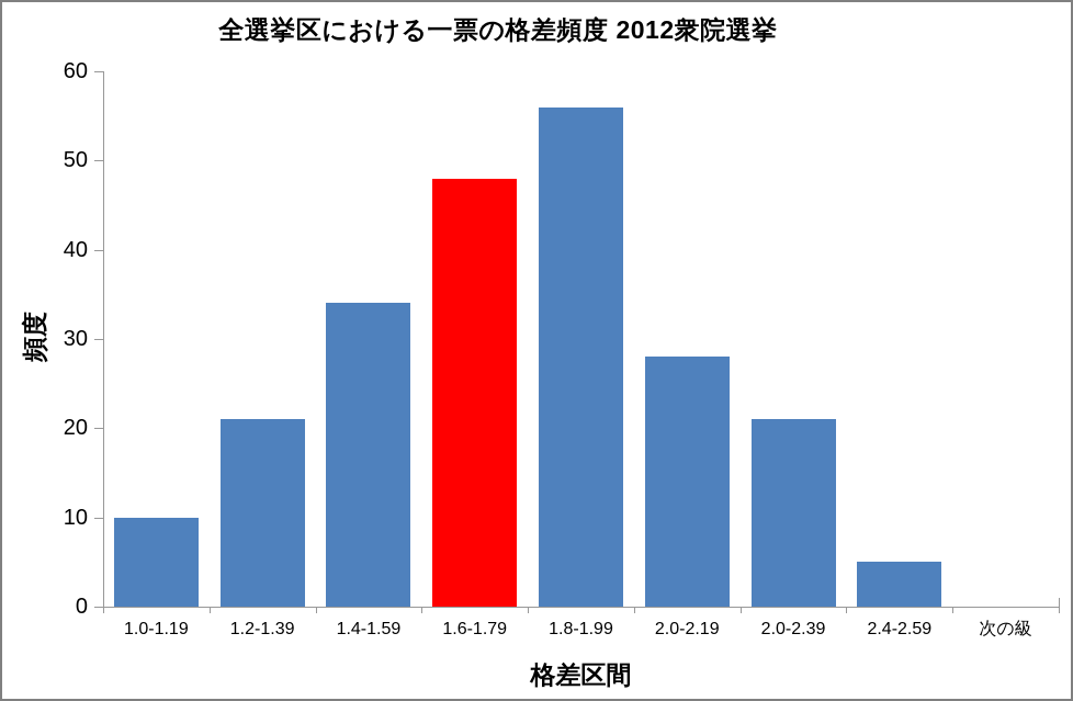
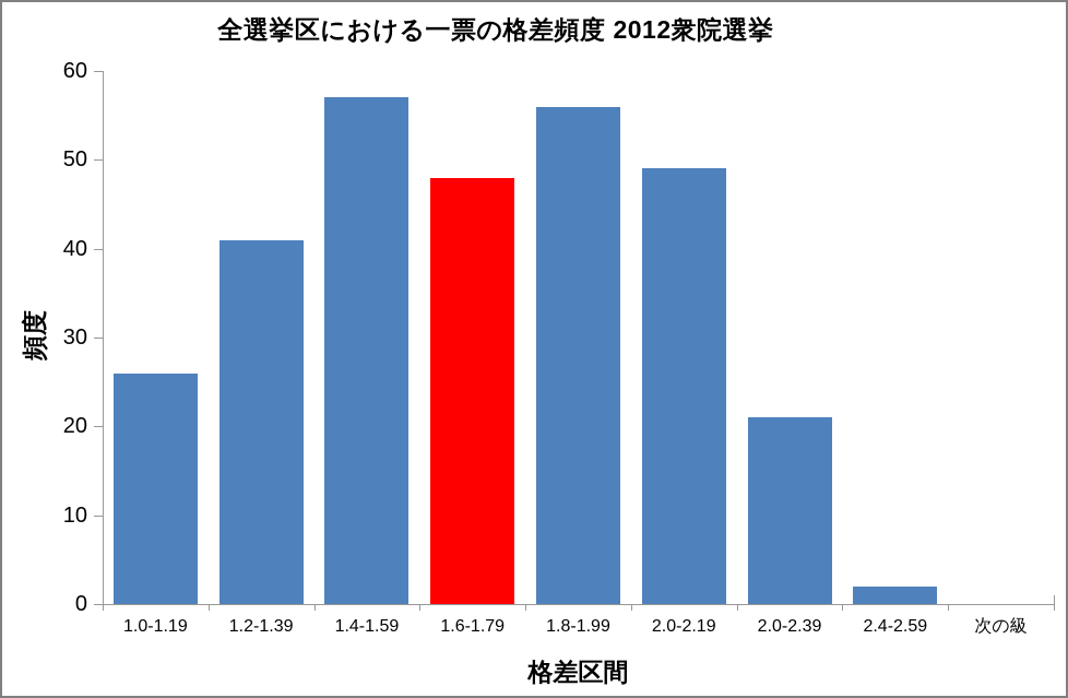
1.0-1.19: 10 -> 26
1.2-1.39: 21 -> 41
1.4-1.59: 34 -> 57
2.0-2.19: 28 -> 49
2.4-2.59: 5 -> 2
